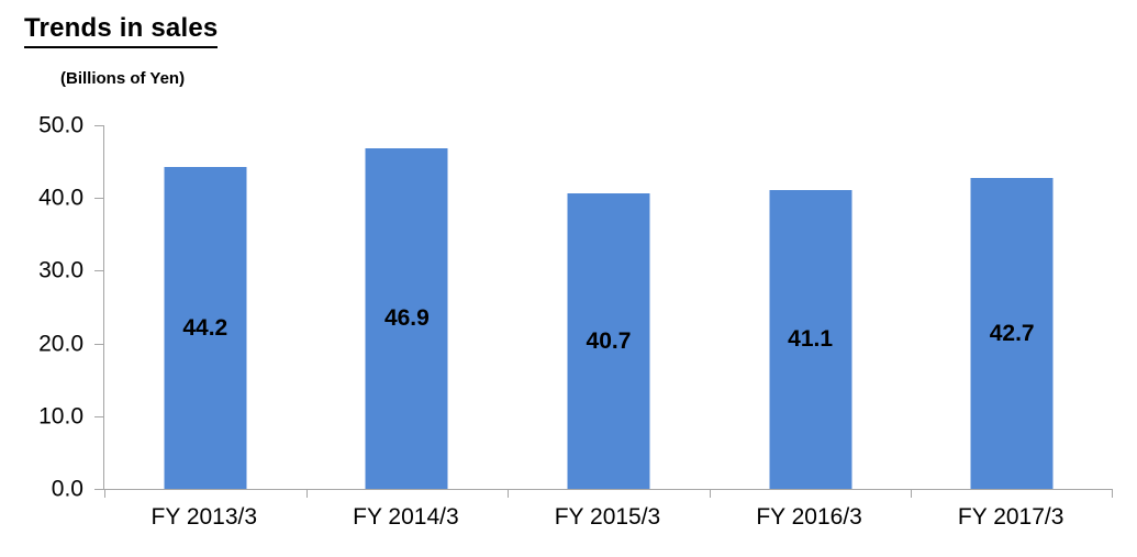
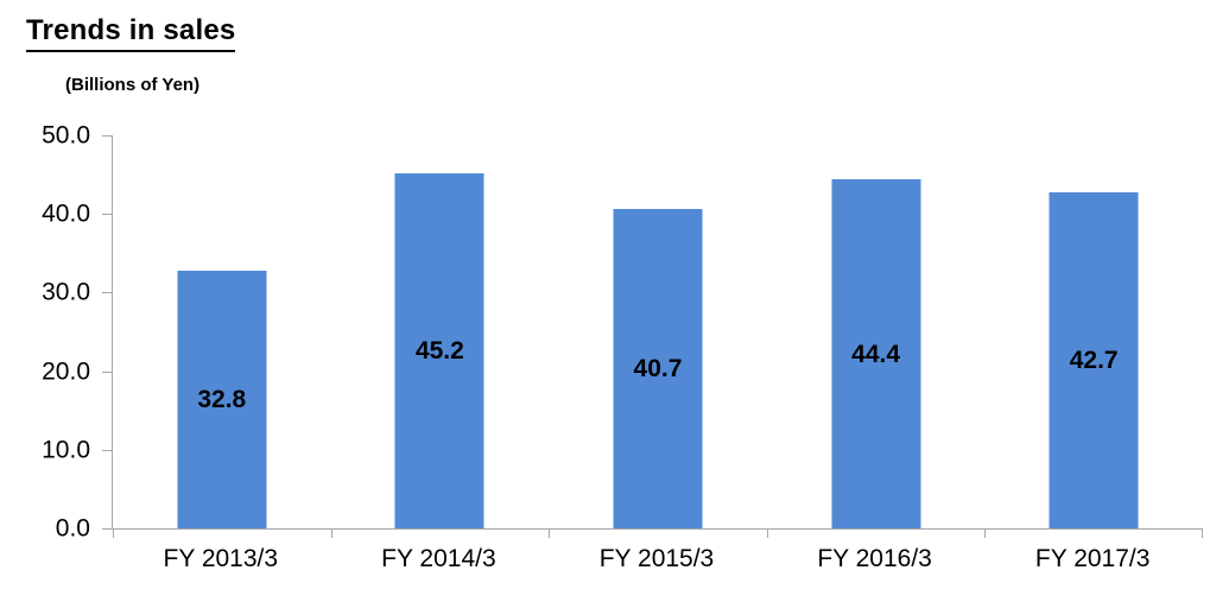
FY 2013/3: 44.2 -> 32.8
FY 2014/3: 46.9 -> 45.2
FY 2016/3: 41.1 -> 44.4
